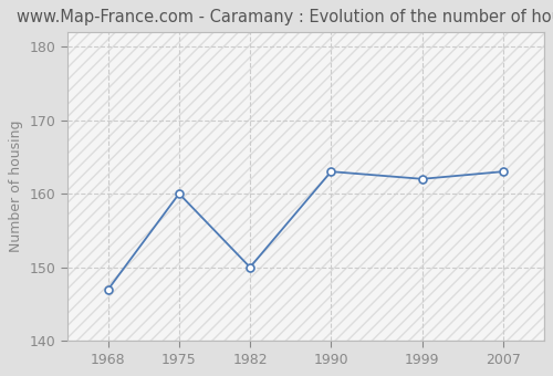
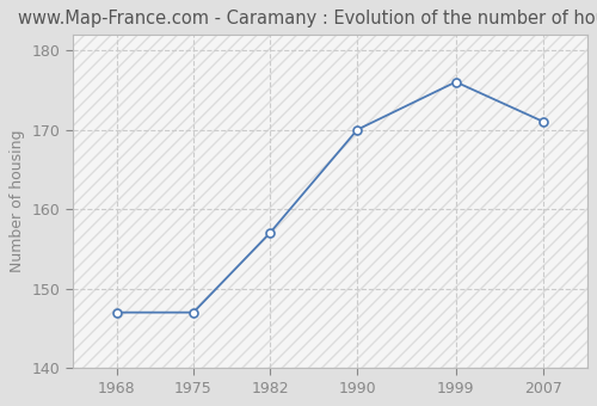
1975: 160 -> 147
1982: 150 -> 157
1990: 163 -> 170
1999: 162 -> 176
2007: 163 -> 171
